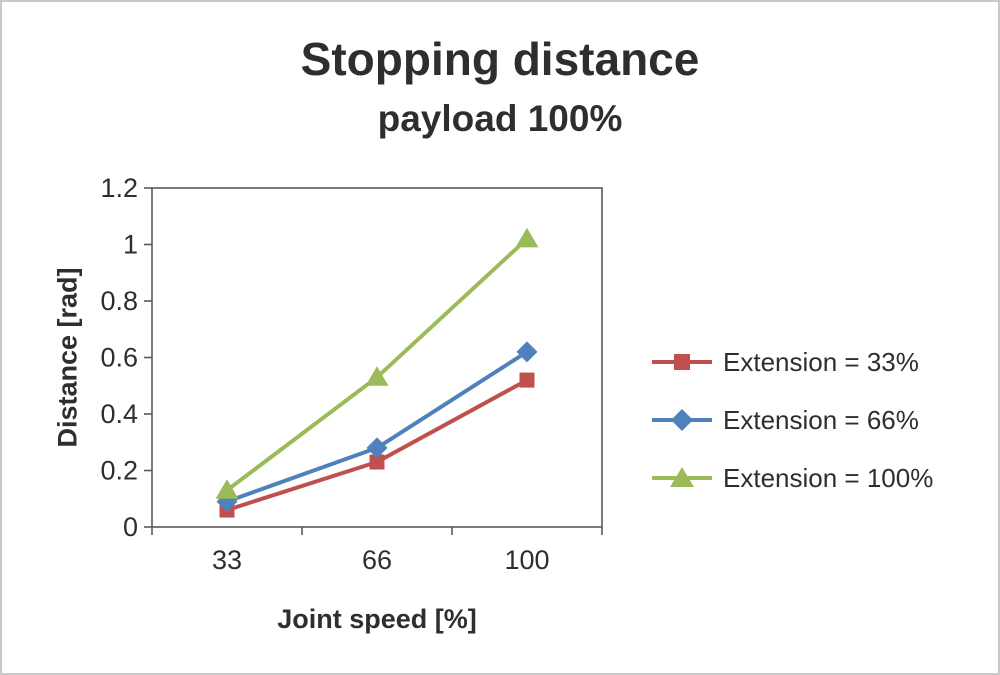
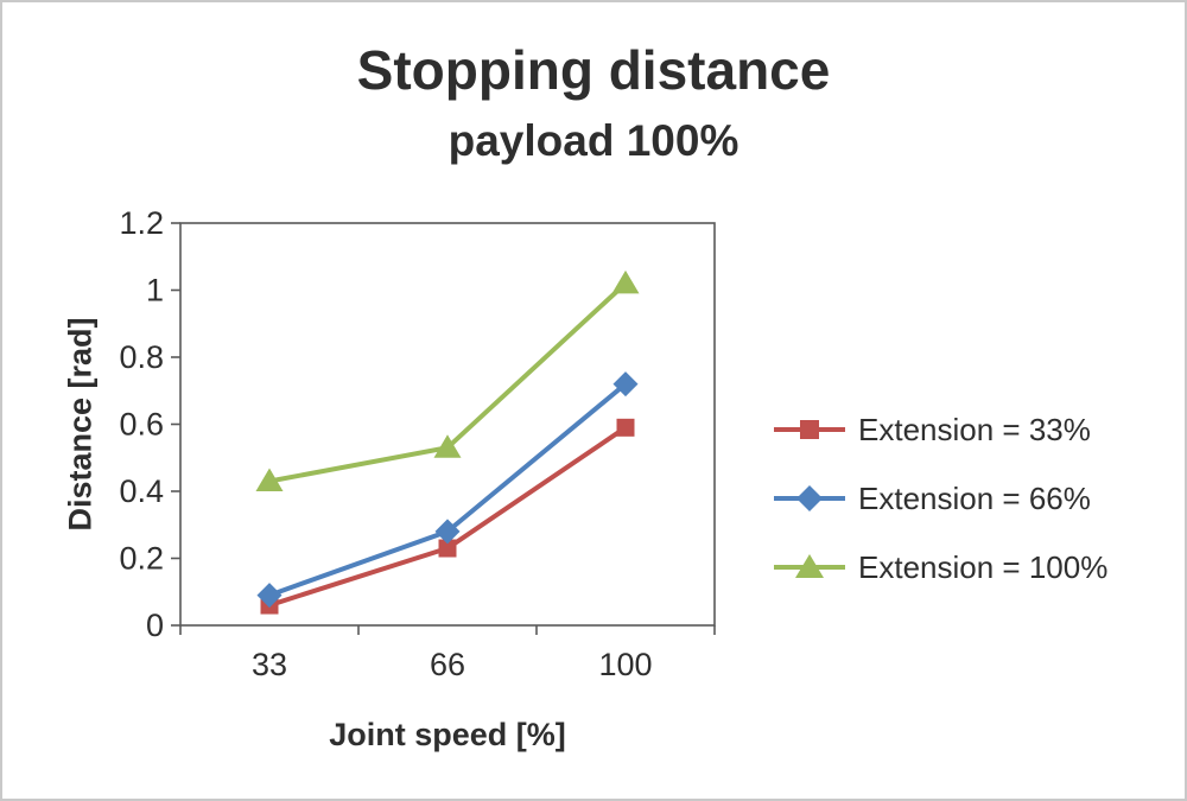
Extension = 100%/33: 0.13 -> 0.43
Extension = 33%/100: 0.52 -> 0.59
Extension = 66%/100: 0.62 -> 0.72
